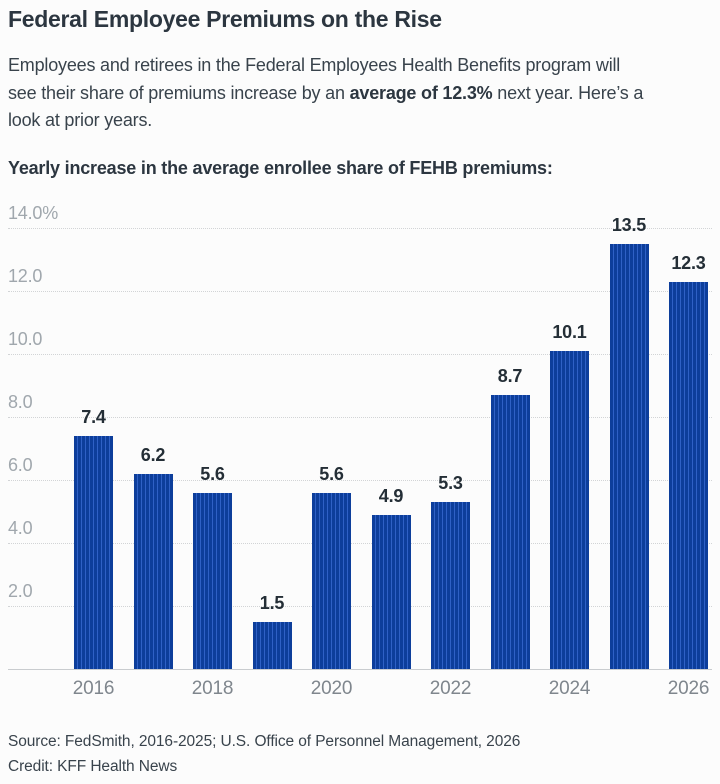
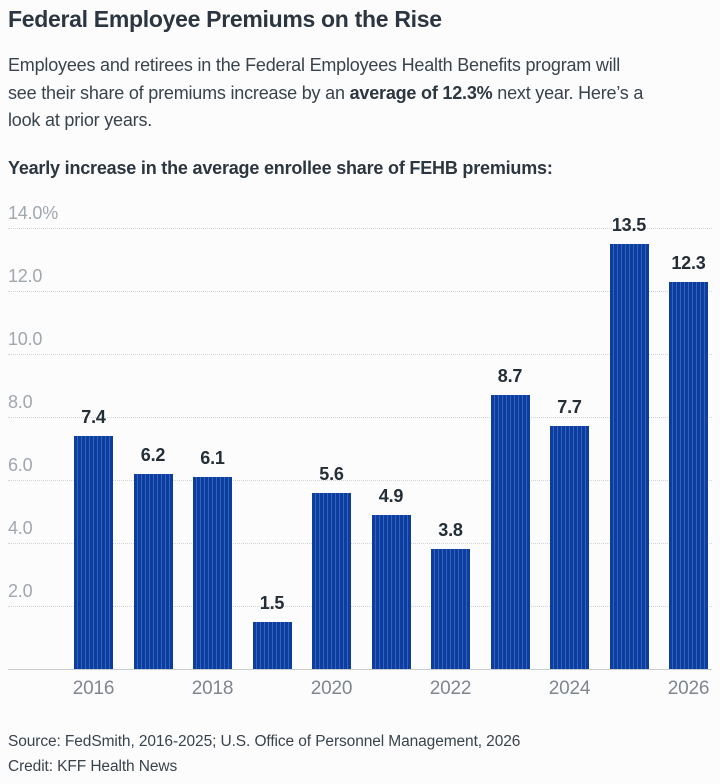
2018: 5.6 -> 6.1
2022: 5.3 -> 3.8
2024: 10.1 -> 7.7
